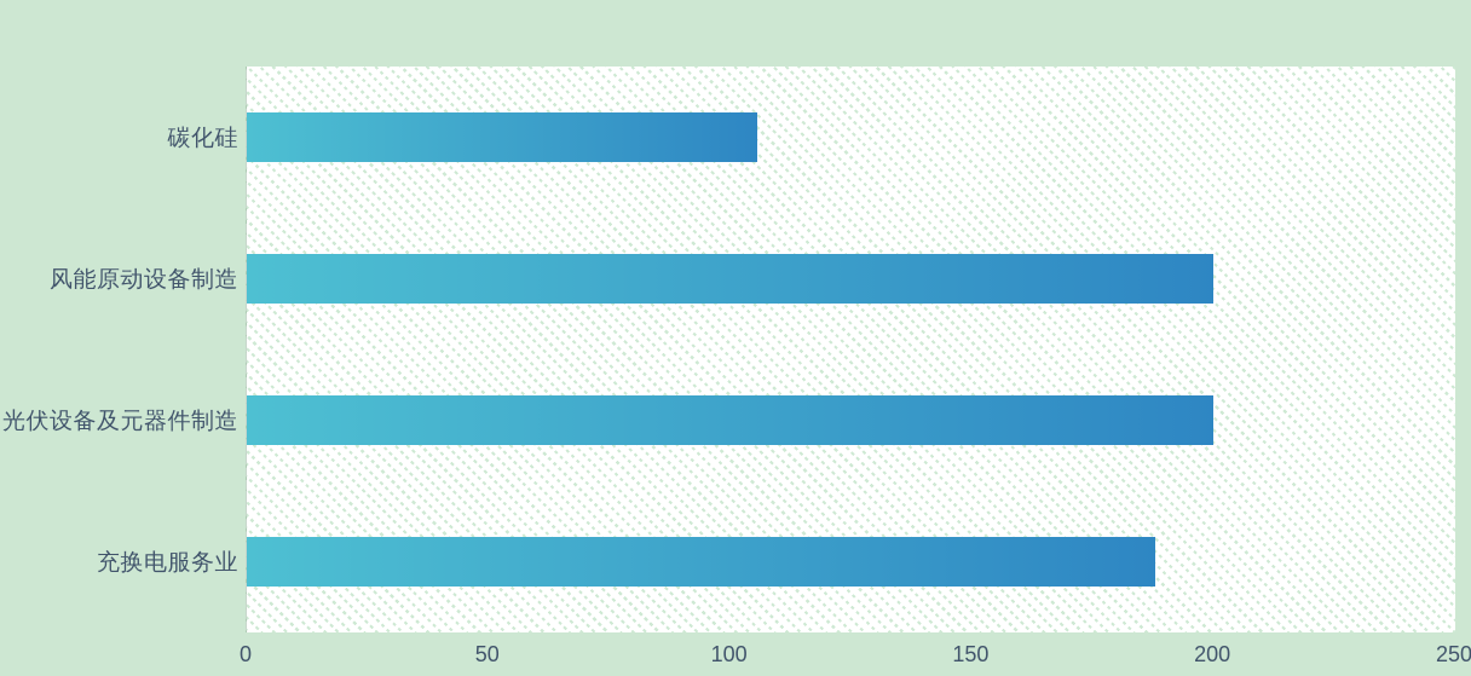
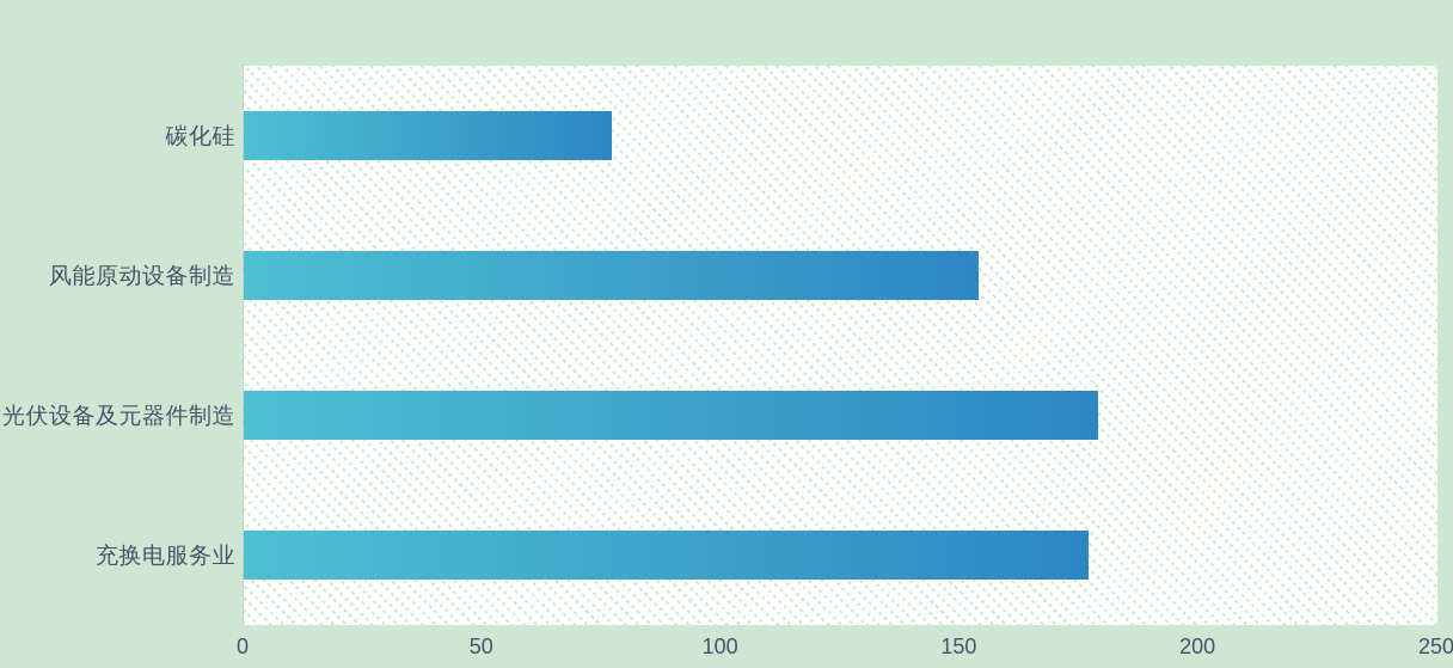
碳化硅: 106 -> 77
风能原动设备制造: 200 -> 154
光伏设备及元器件制造: 200 -> 179
充换电服务业: 188 -> 177
